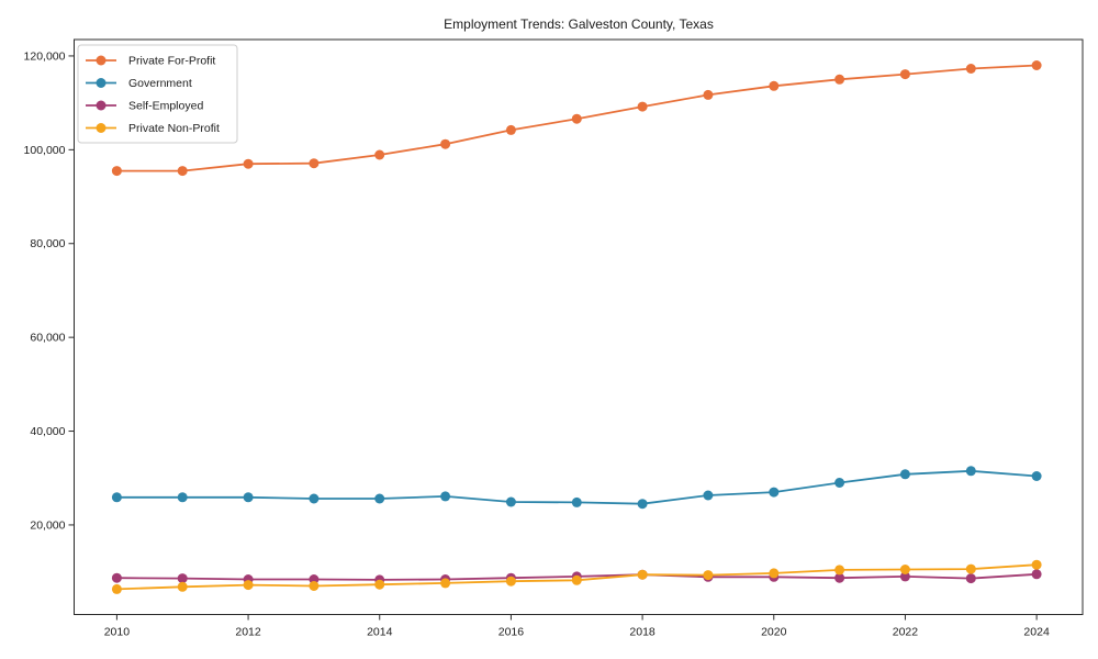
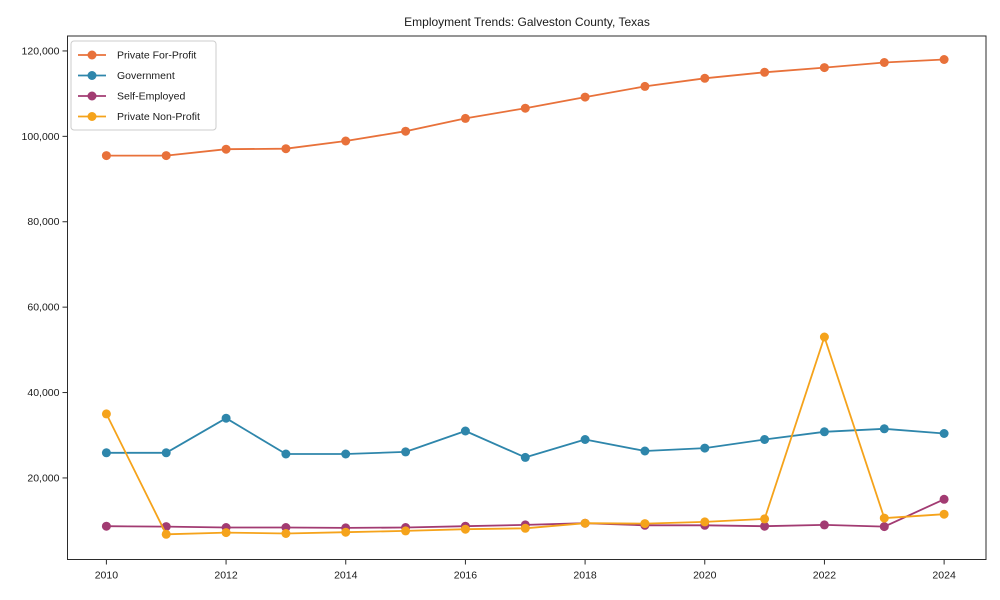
Private Non-Profit/2010: 6000 -> 35000
Government/2012: 26000 -> 34000
Government/2016: 25000 -> 31000
Government/2018: 24000 -> 29000
Private Non-Profit/2022: 10000 -> 53000
Self-Employed/2024: 10000 -> 15000
